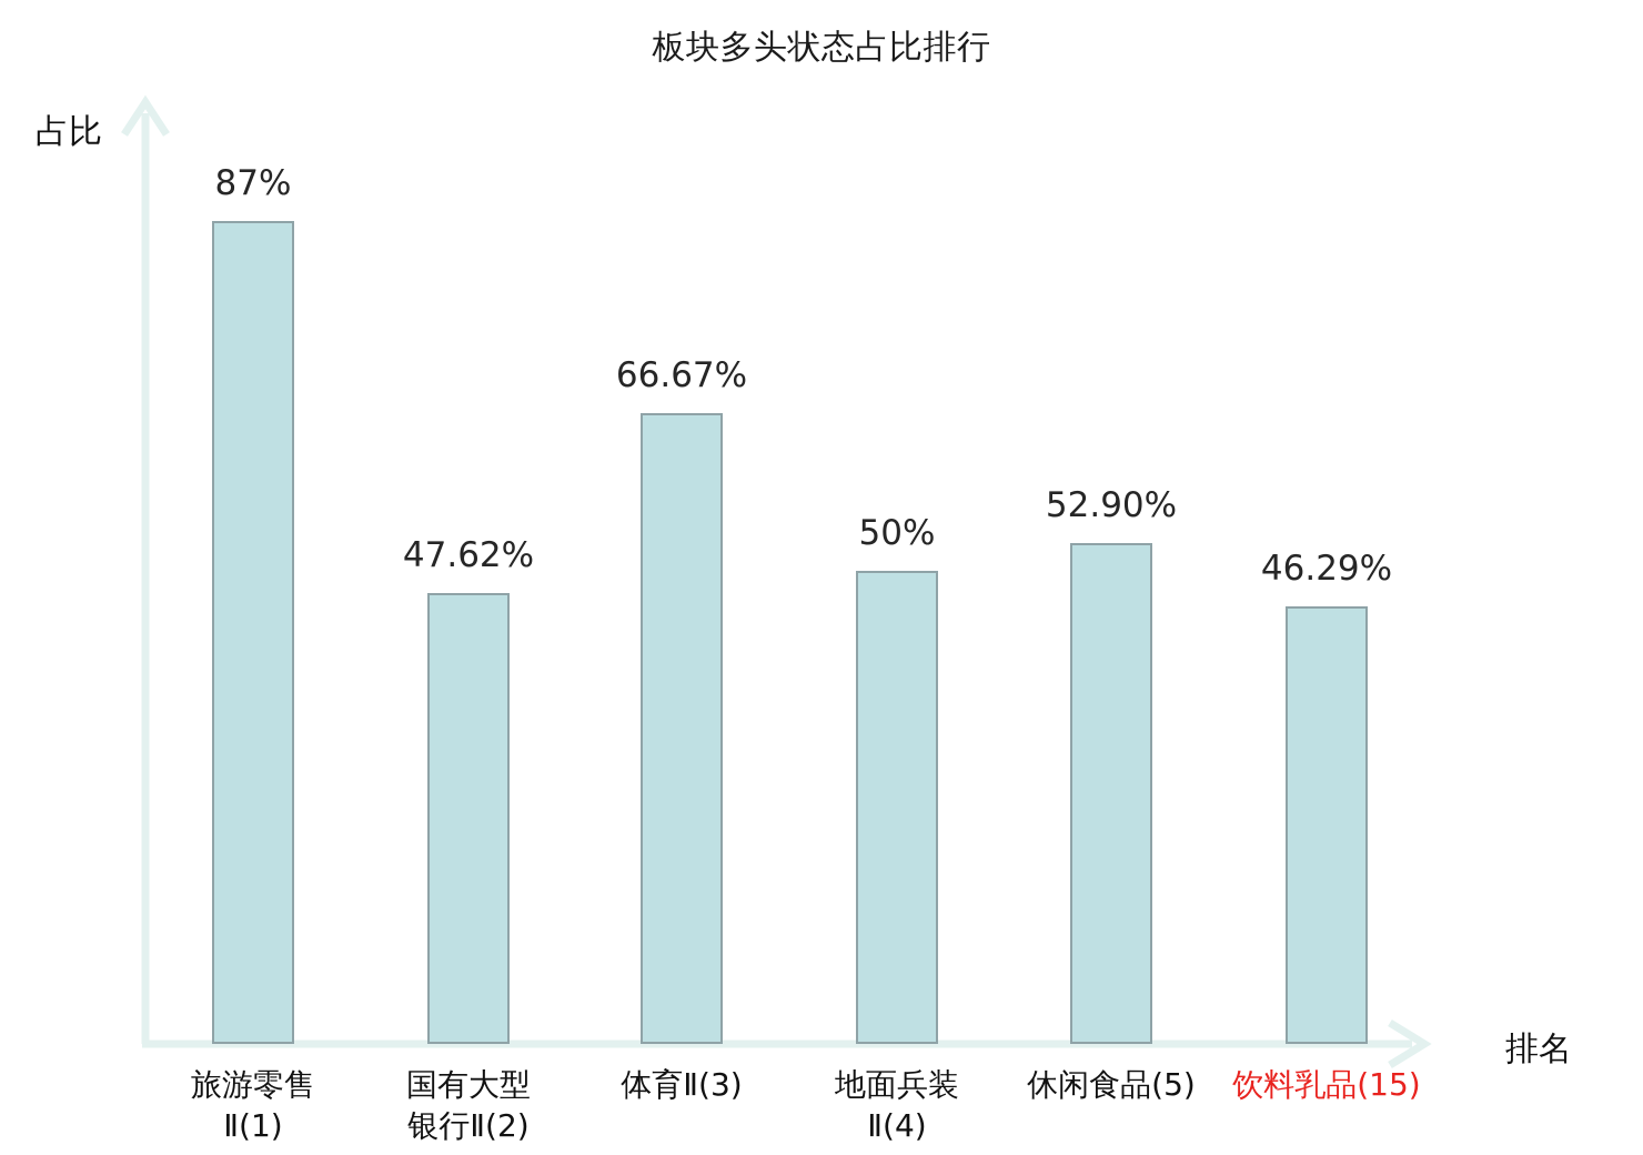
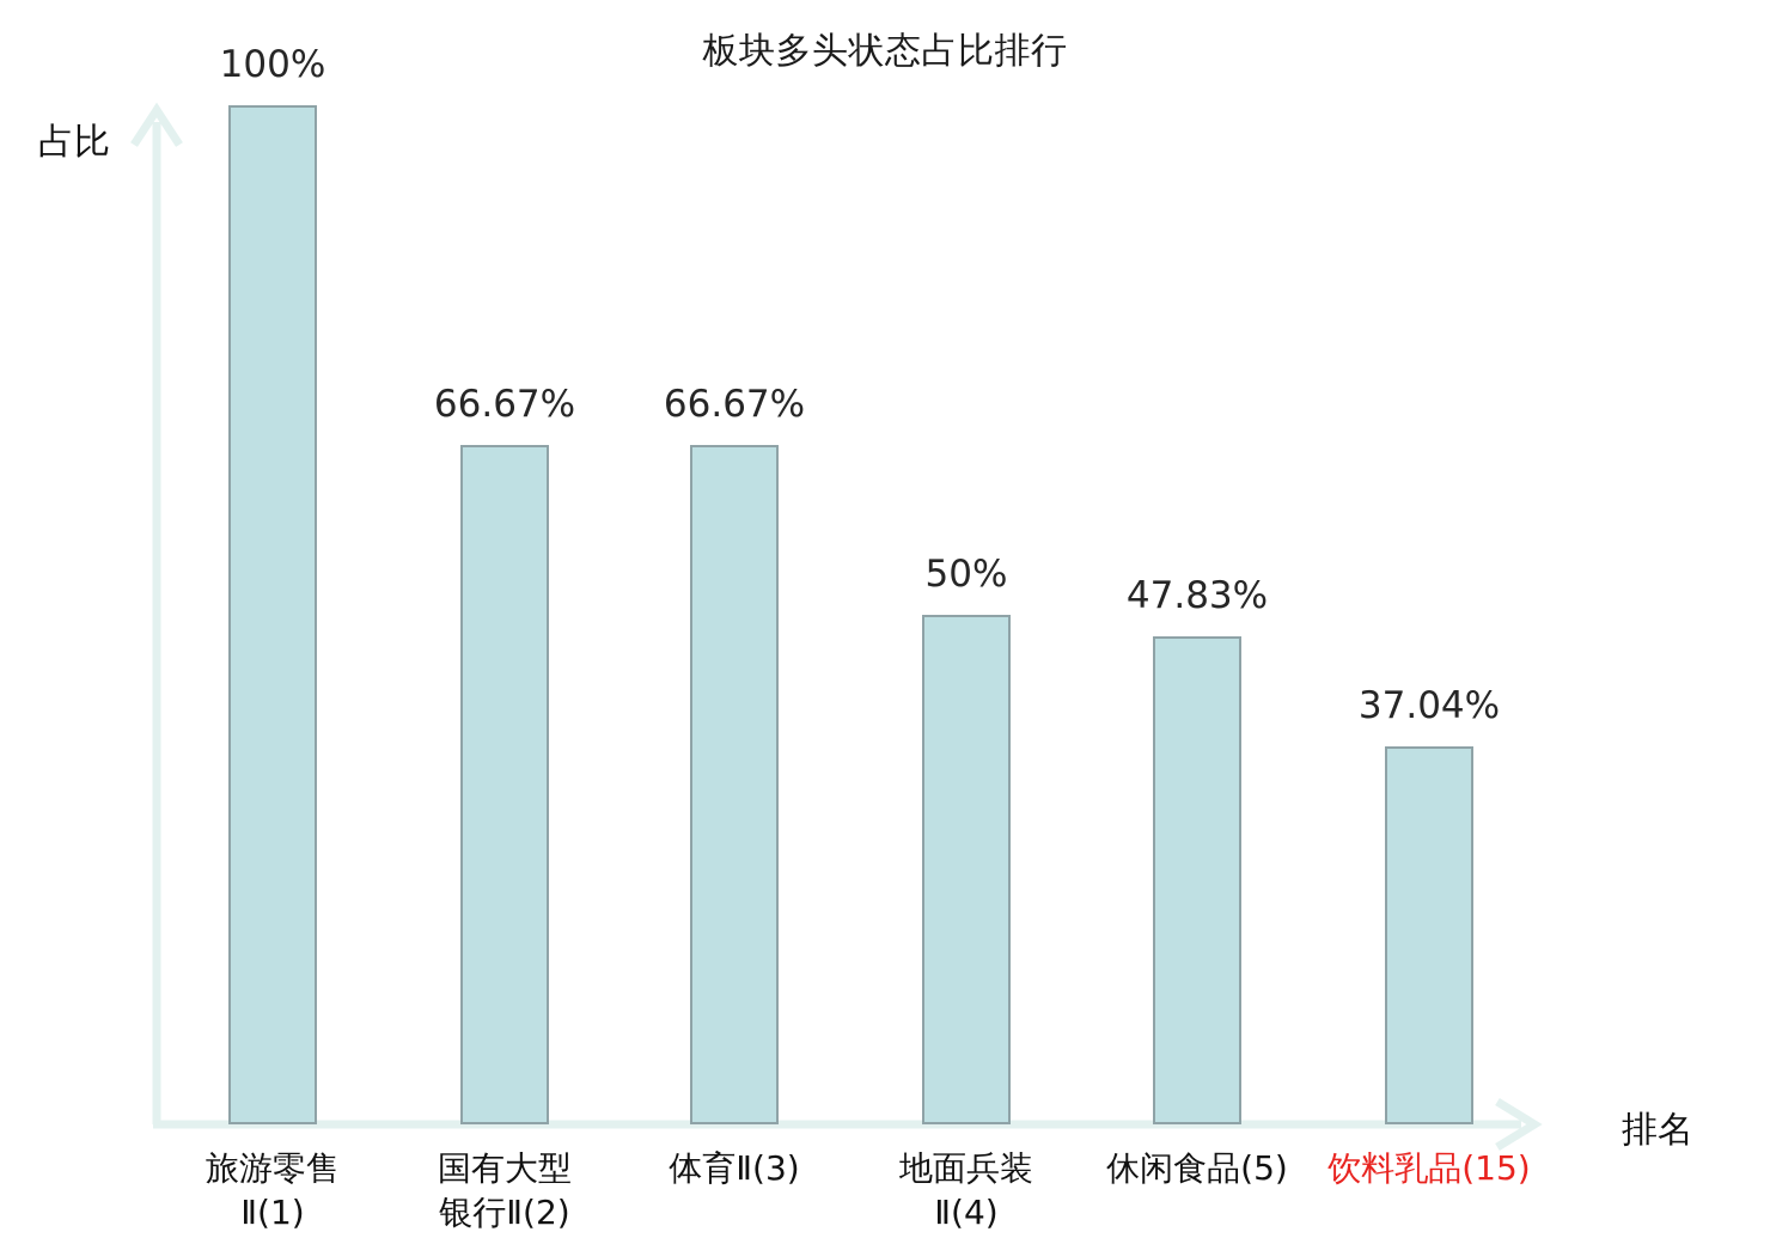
旅游零售 Ⅱ(1): 87% -> 100%
国有大型 银行Ⅱ(2): 47.62% -> 66.67%
休闲食品(5): 52.90% -> 47.83%
饮料乳品(15): 46.29% -> 37.04%
